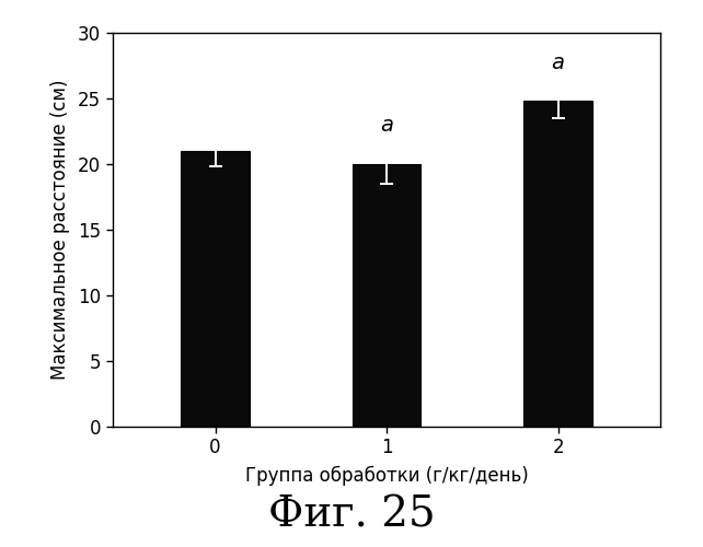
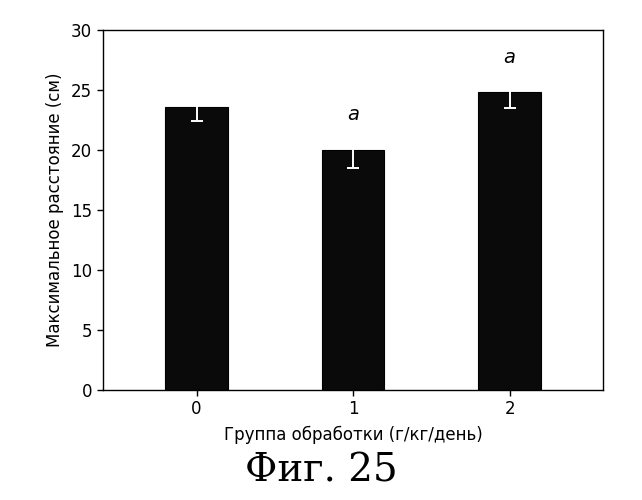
0: 21.0 -> 23.6
